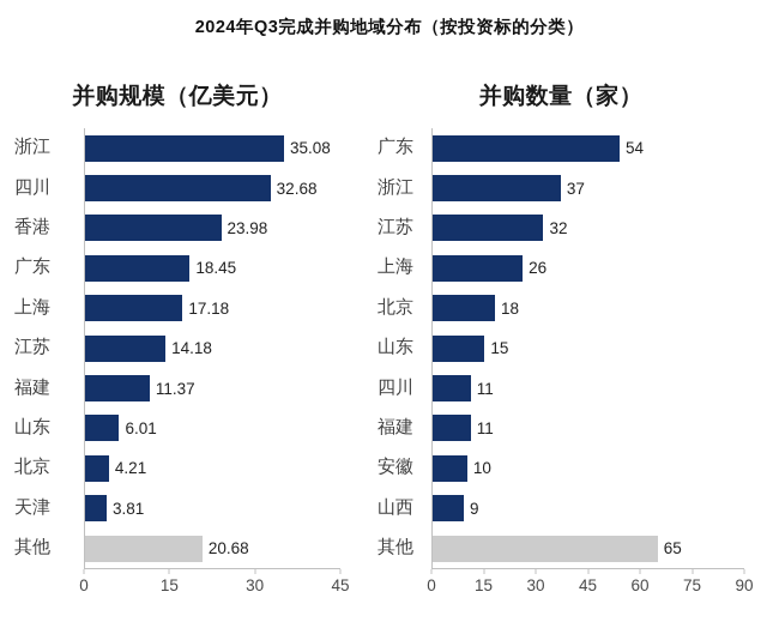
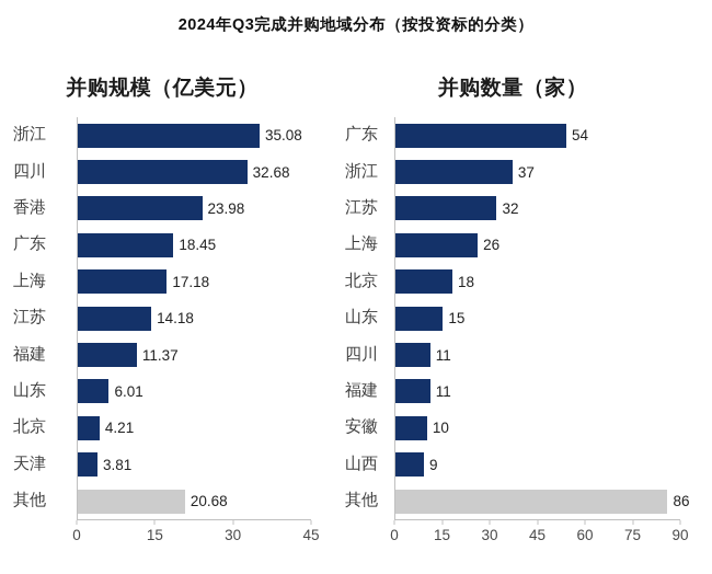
并购数量（家）/其他: 65 -> 86
